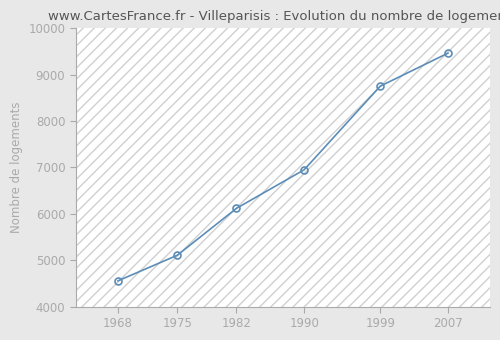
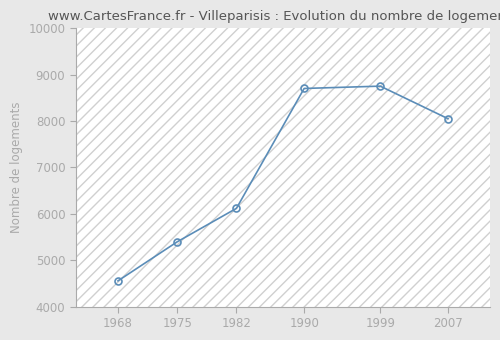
1975: 5110 -> 5400
1990: 6950 -> 8700
2007: 9460 -> 8050
